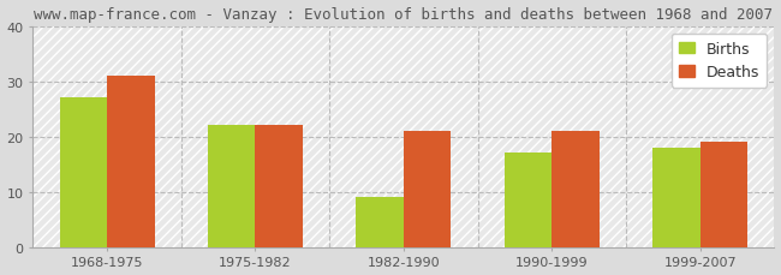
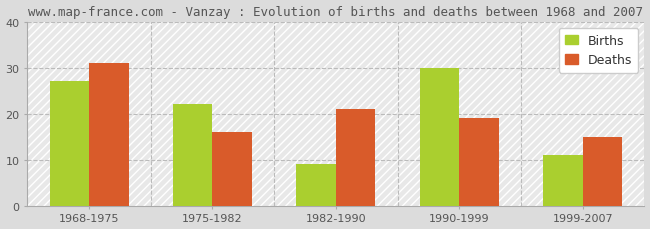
Deaths/1975-1982: 22 -> 16
Births/1990-1999: 17 -> 30
Deaths/1990-1999: 21 -> 19
Births/1999-2007: 18 -> 11
Deaths/1999-2007: 19 -> 15
